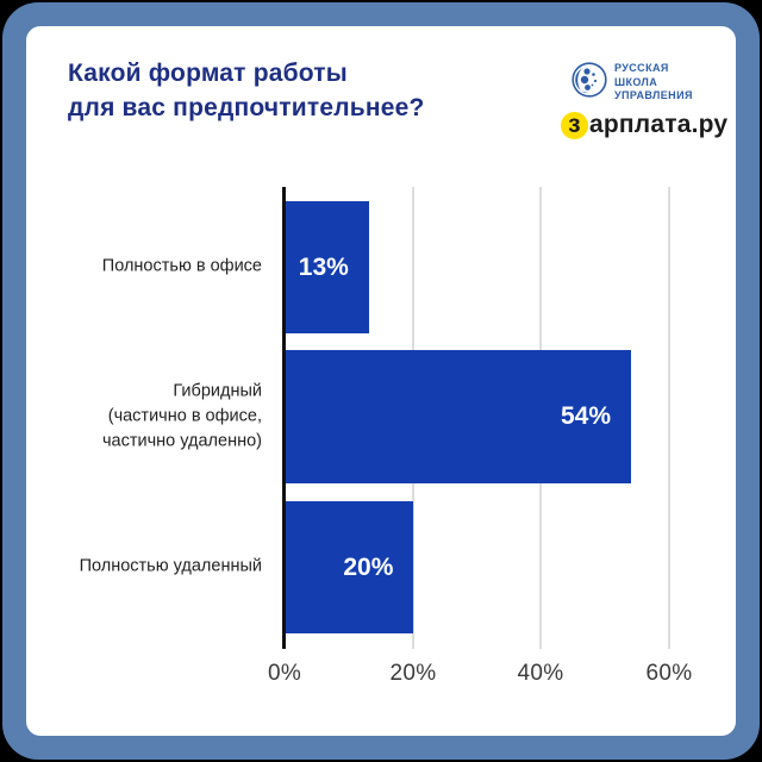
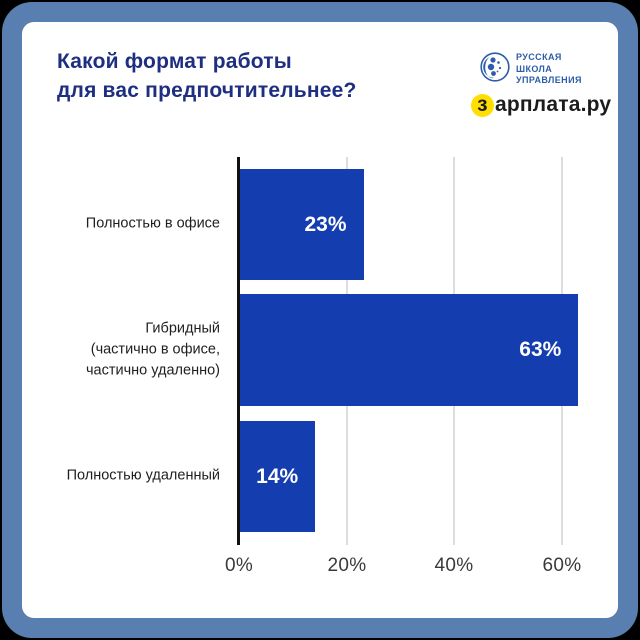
Полностью в офисе: 13% -> 23%
Гибридный (частично в офисе, частично удаленно): 54% -> 63%
Полностью удаленный: 20% -> 14%
